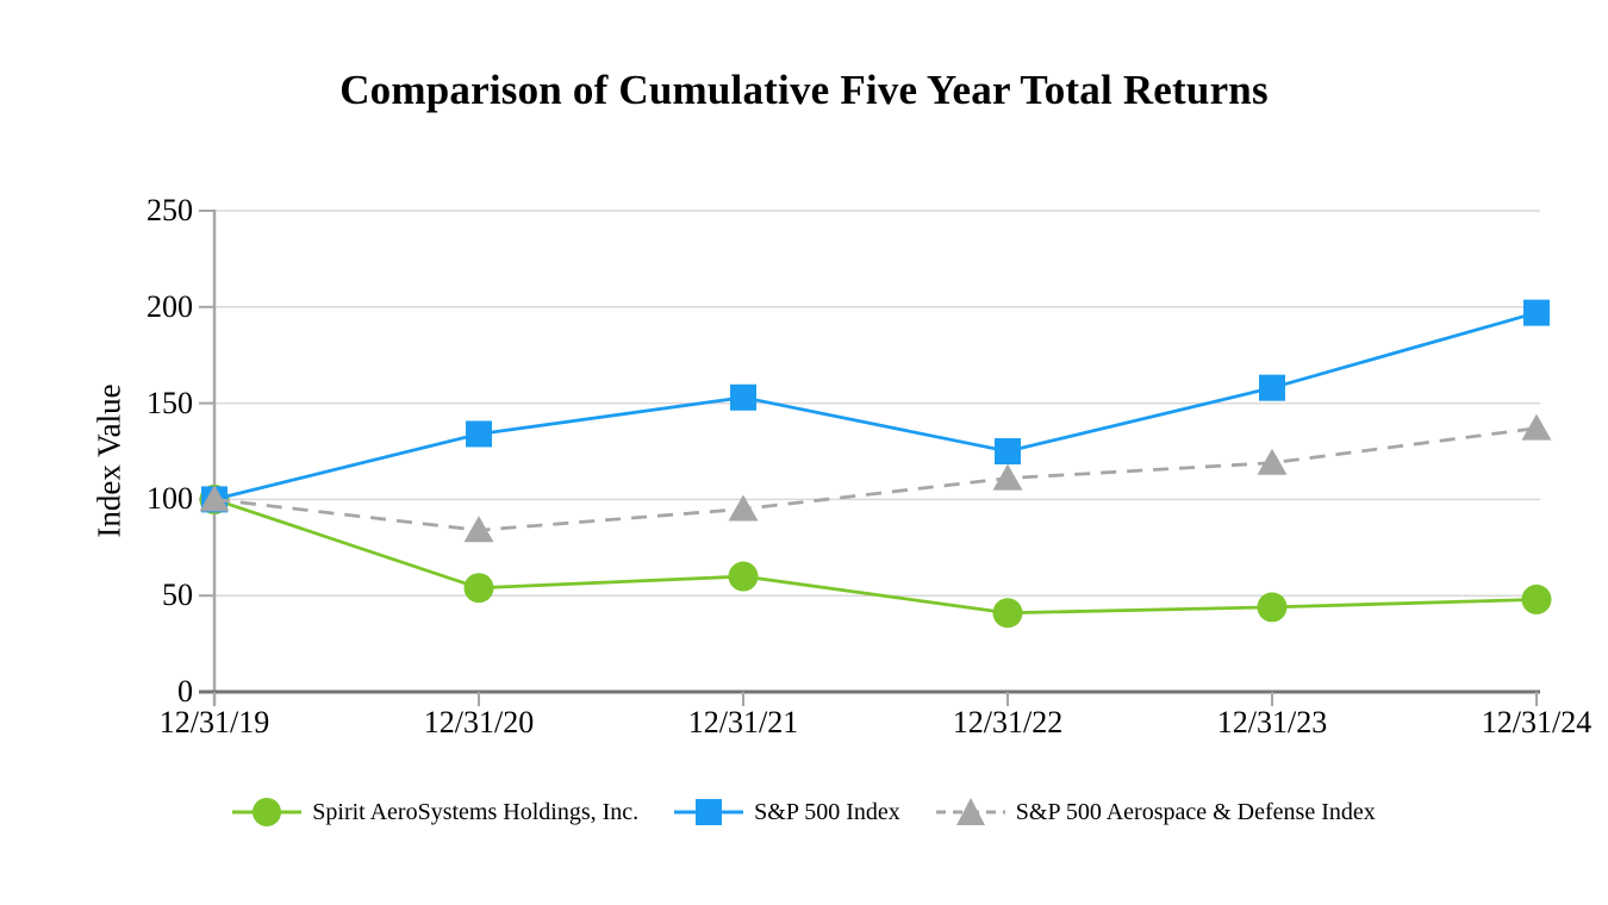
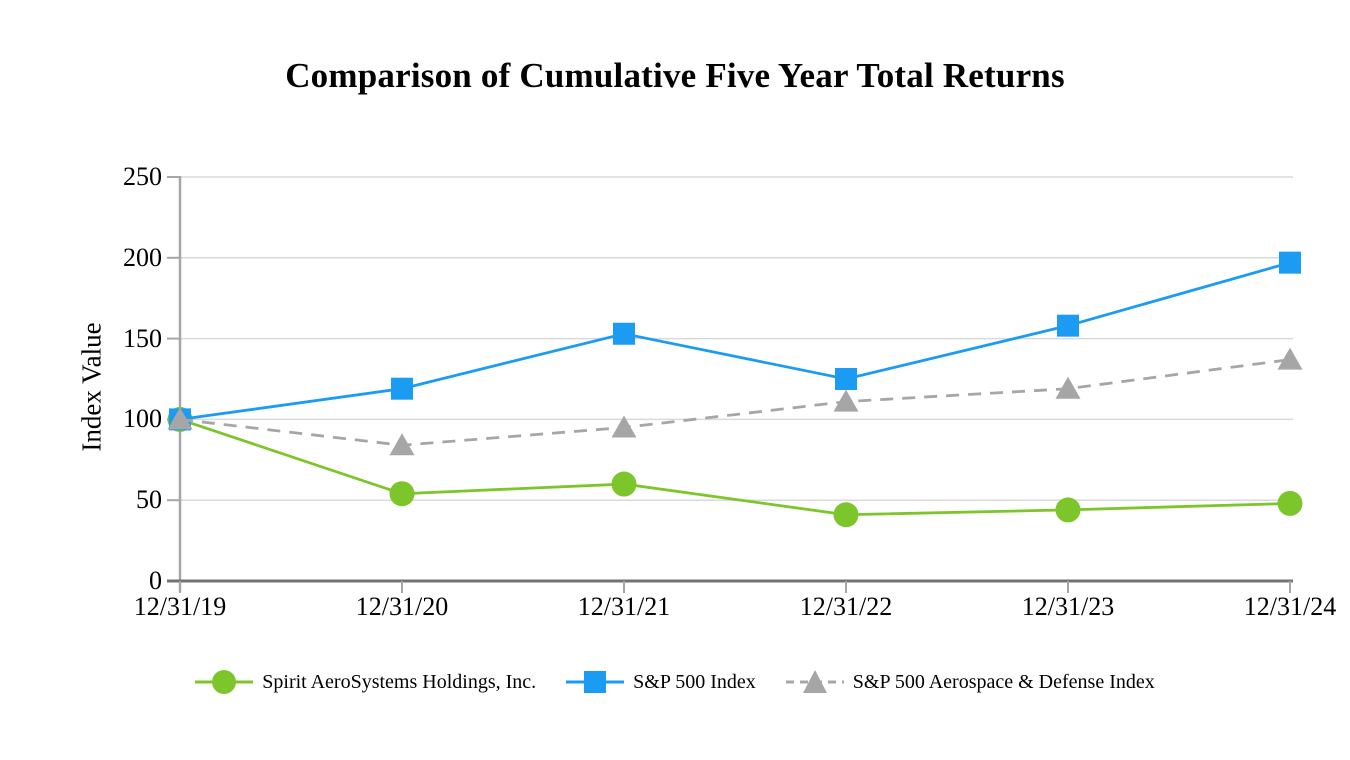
S&P 500 Index/12/31/20: 134 -> 119
